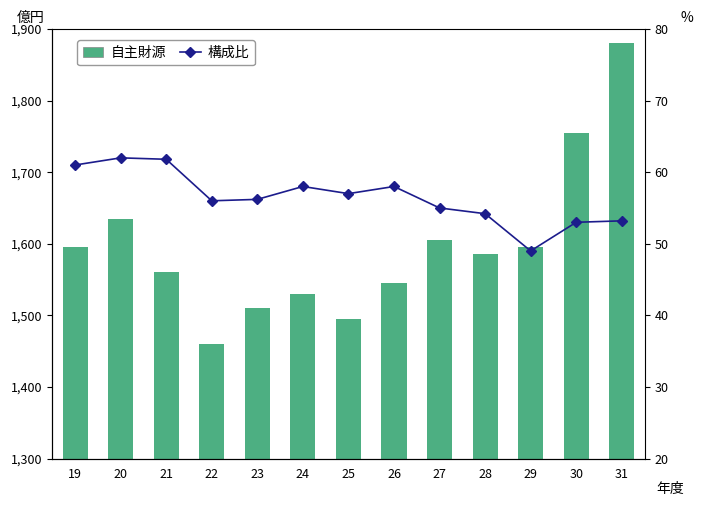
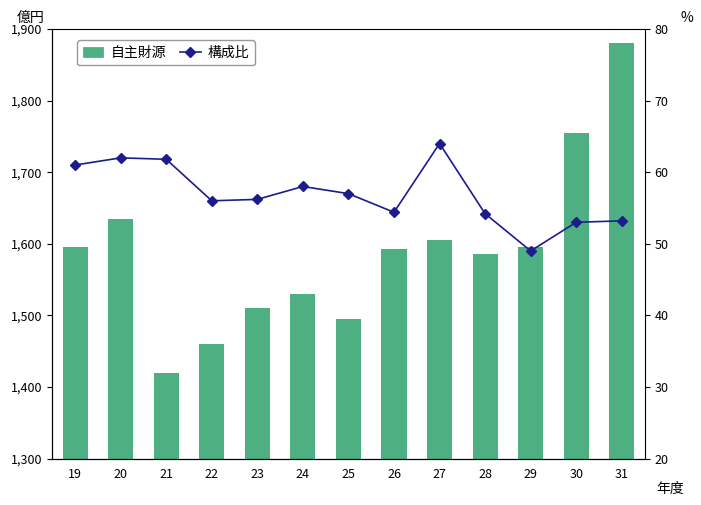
自主財源/21: 1,560 -> 1,420
自主財源/26: 1,545 -> 1,592
構成比/26: 58.0 -> 54.4
構成比/27: 55.0 -> 64.0
